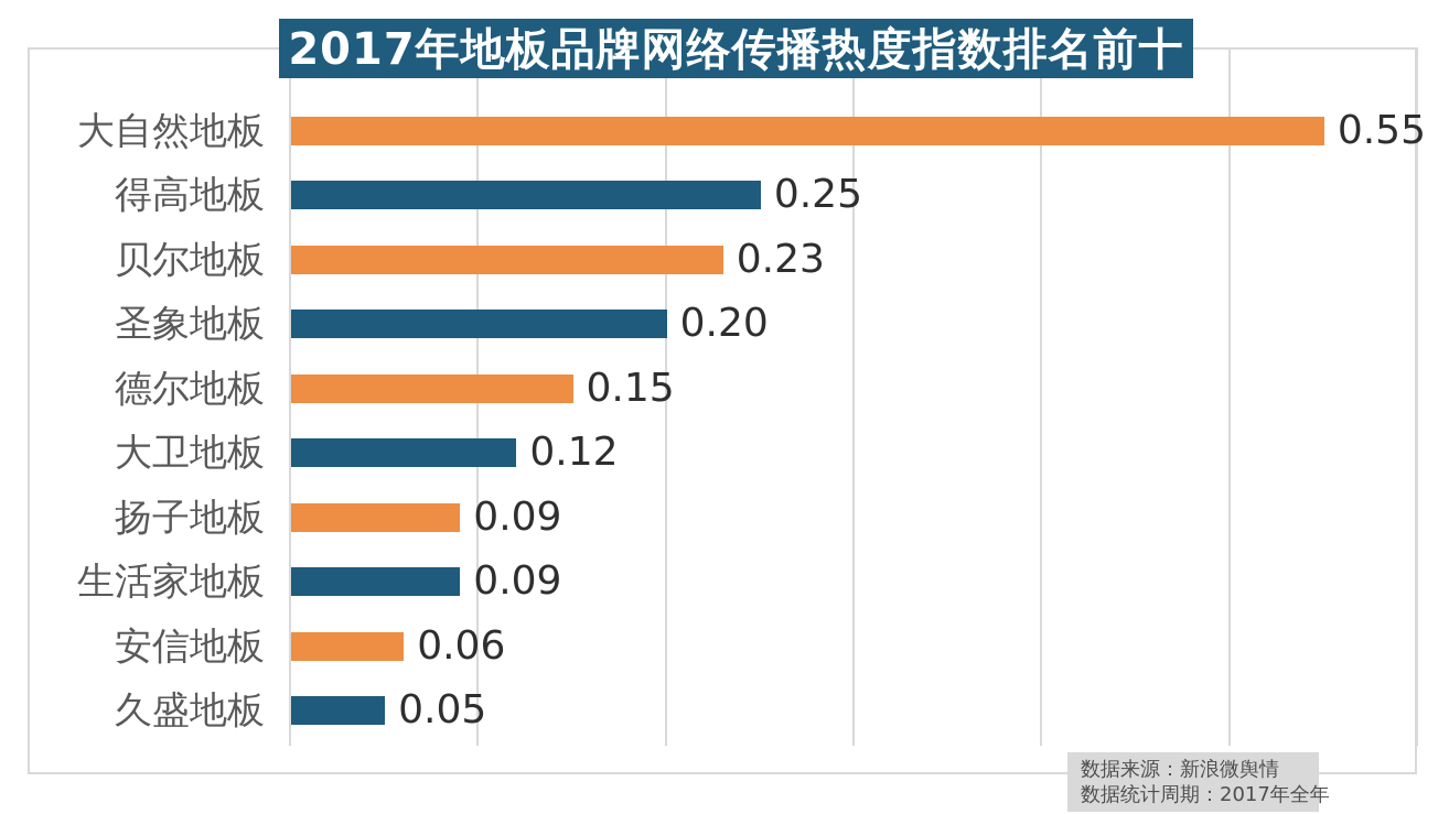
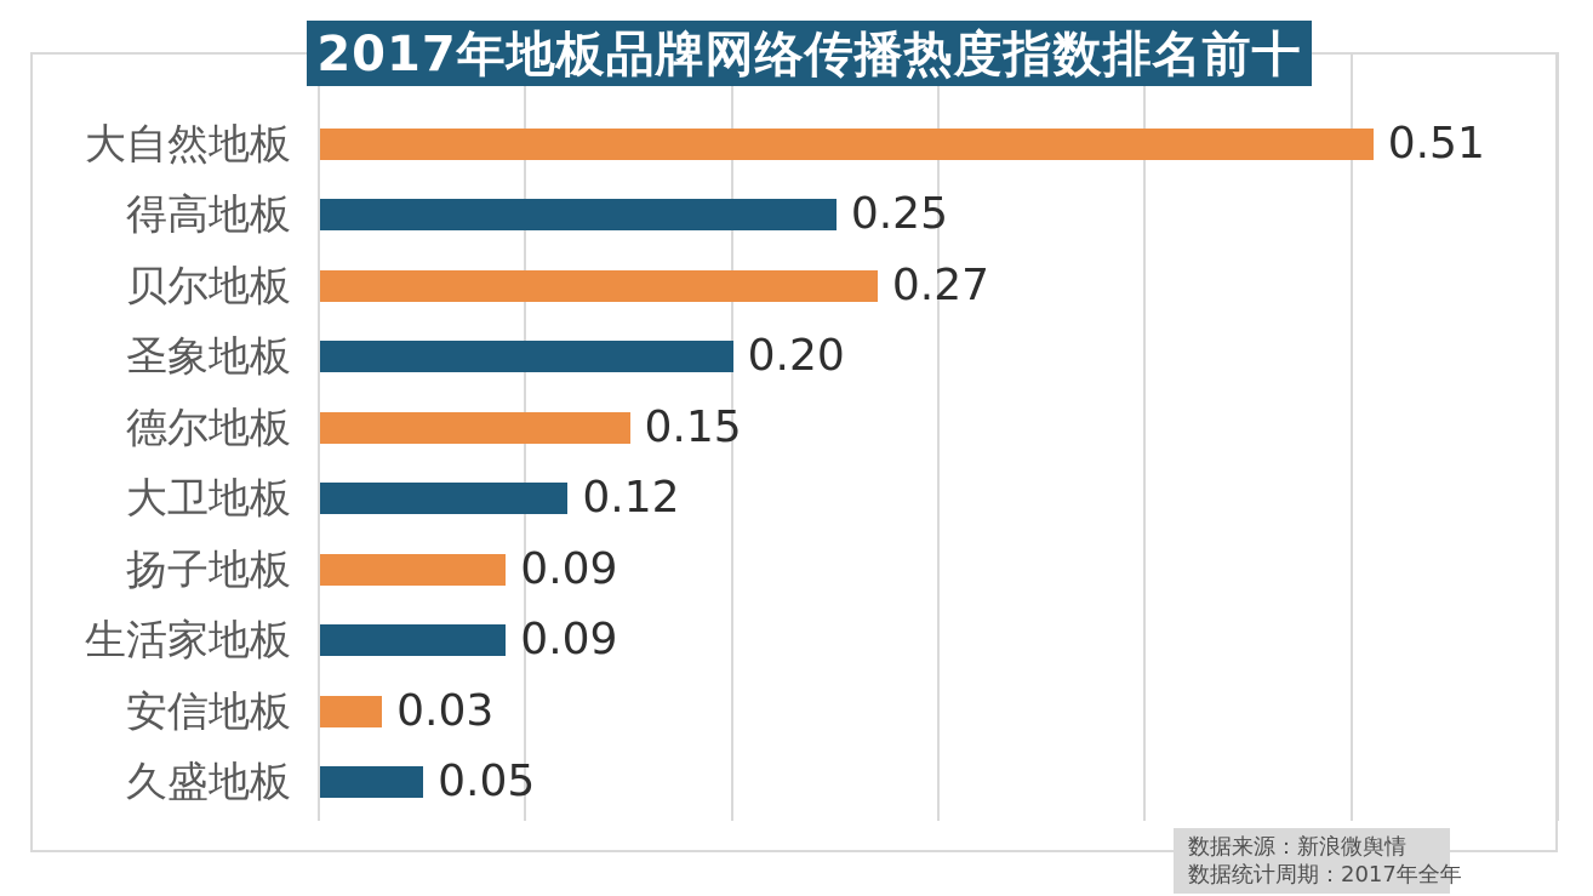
大自然地板: 0.55 -> 0.51
贝尔地板: 0.23 -> 0.27
安信地板: 0.06 -> 0.03
